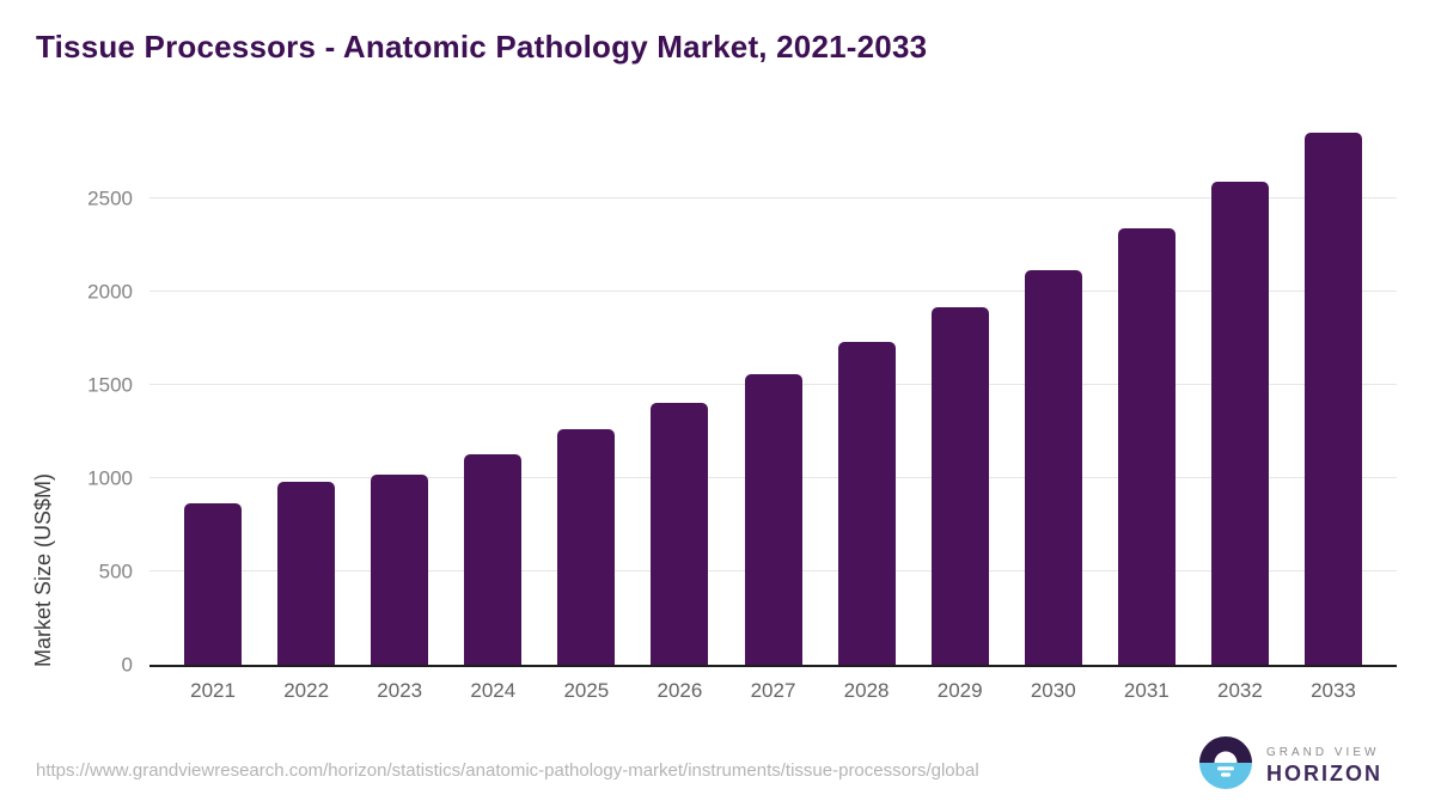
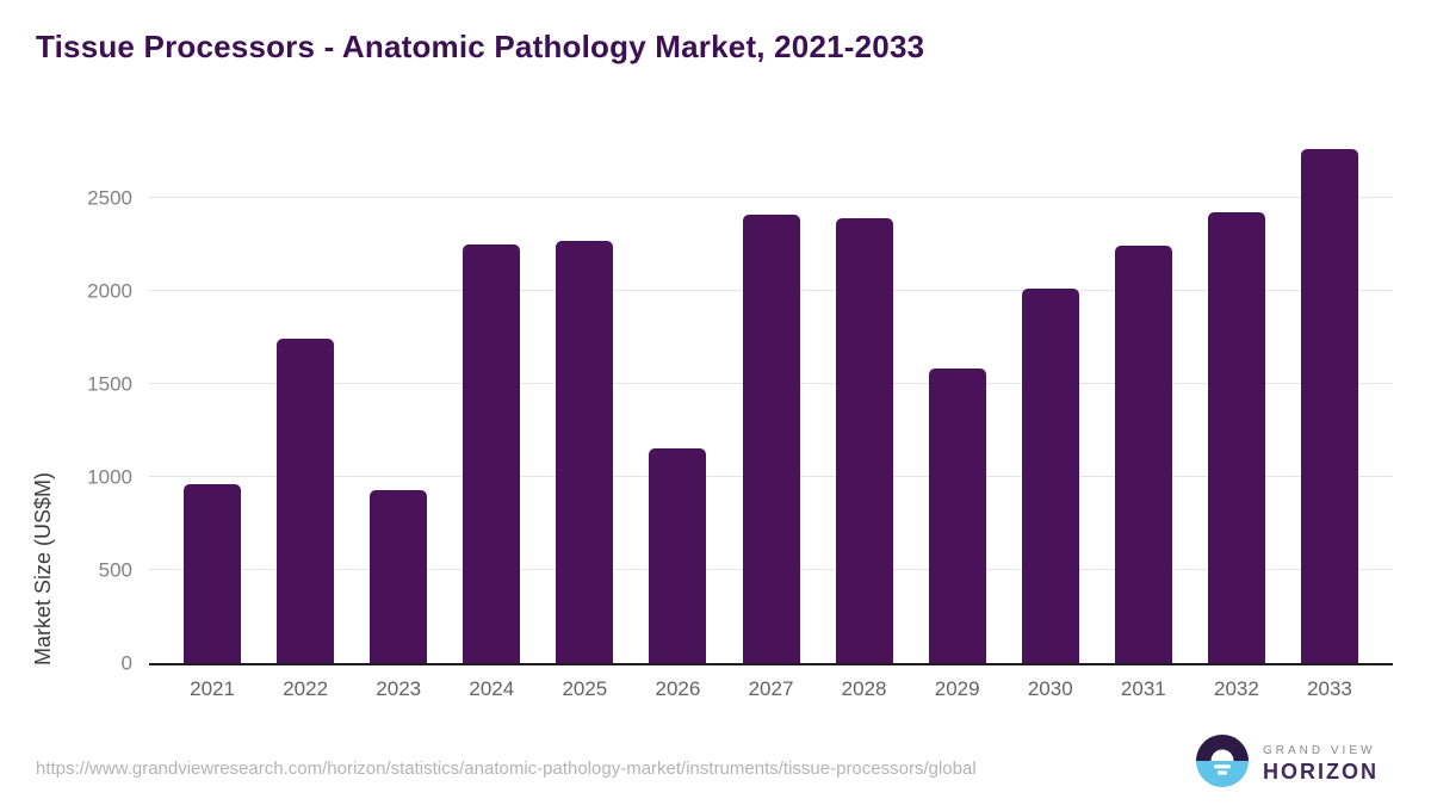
2021: 860 -> 960
2022: 980 -> 1740
2023: 1020 -> 930
2024: 1120 -> 2250
2025: 1260 -> 2270
2026: 1400 -> 1150
2027: 1560 -> 2410
2028: 1730 -> 2390
2029: 1920 -> 1580
2030: 2120 -> 2010
2031: 2340 -> 2240
2032: 2580 -> 2420
2033: 2850 -> 2760
